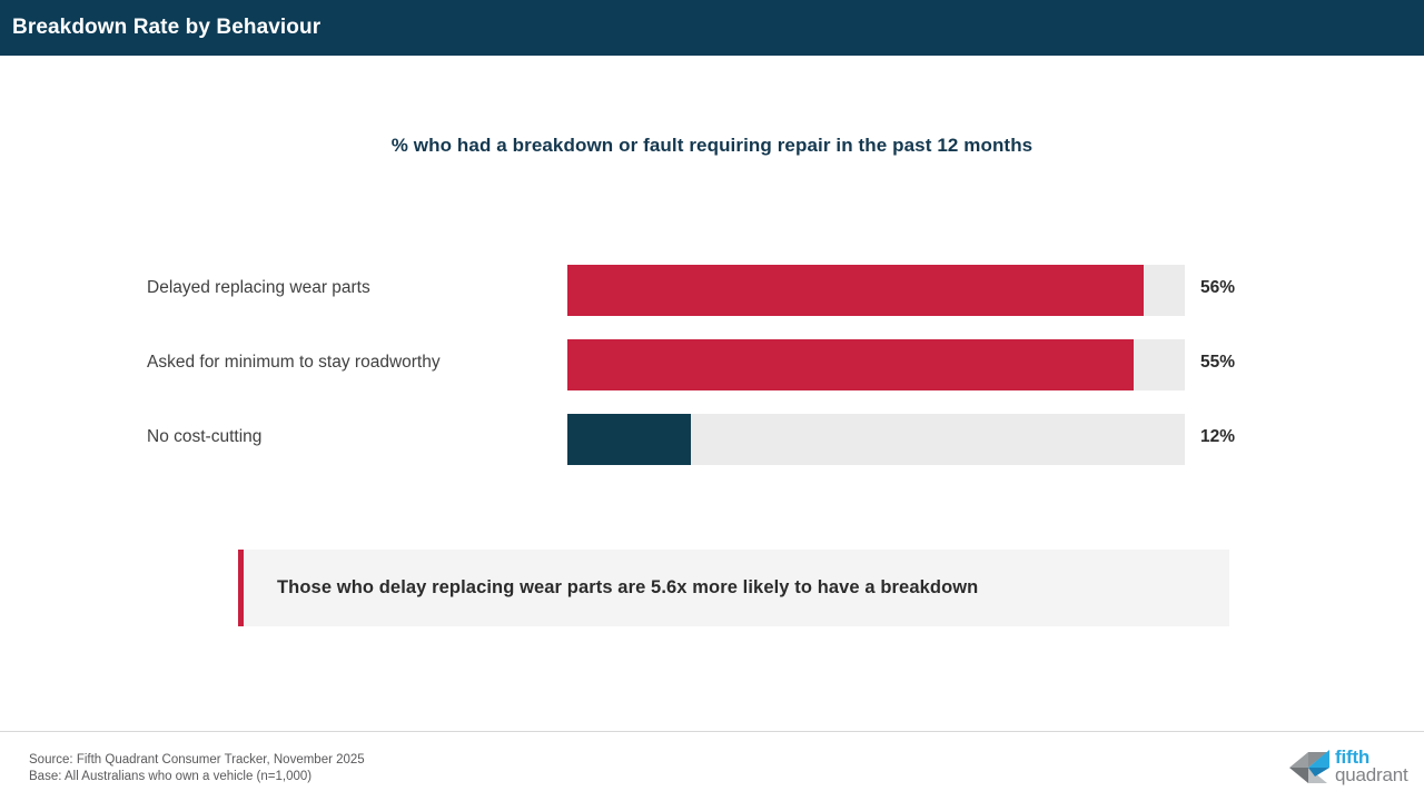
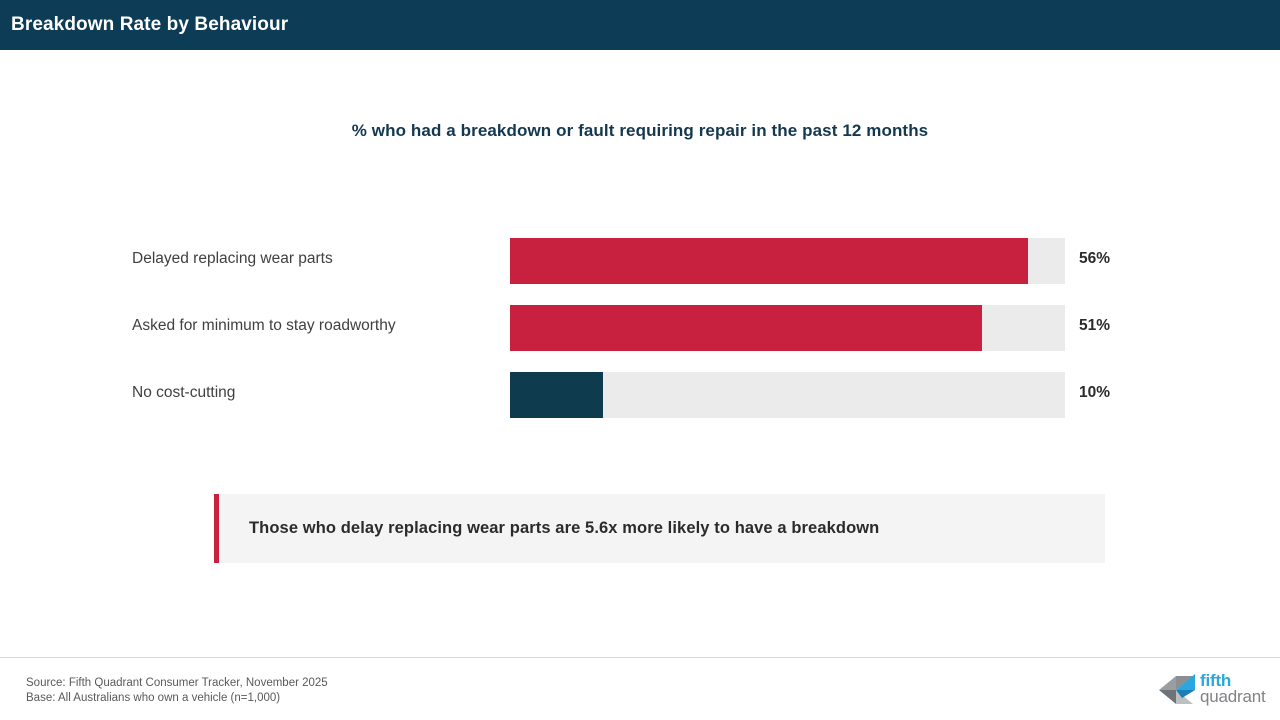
Asked for minimum to stay roadworthy: 55% -> 51%
No cost-cutting: 12% -> 10%
